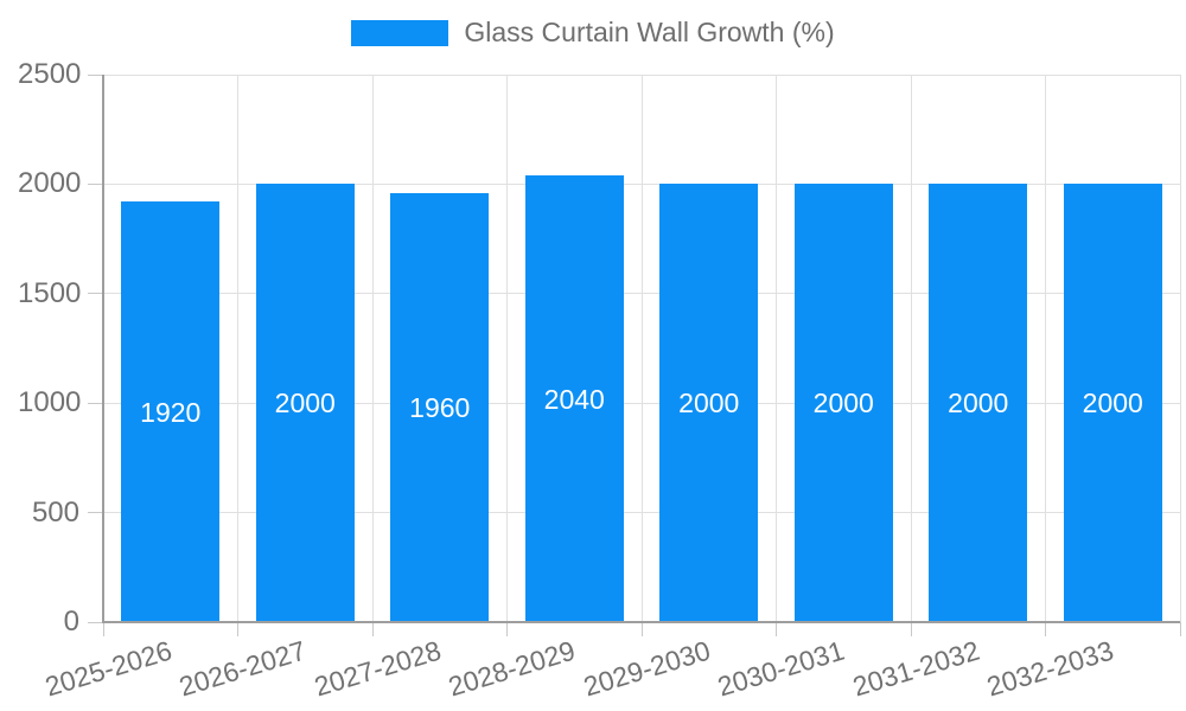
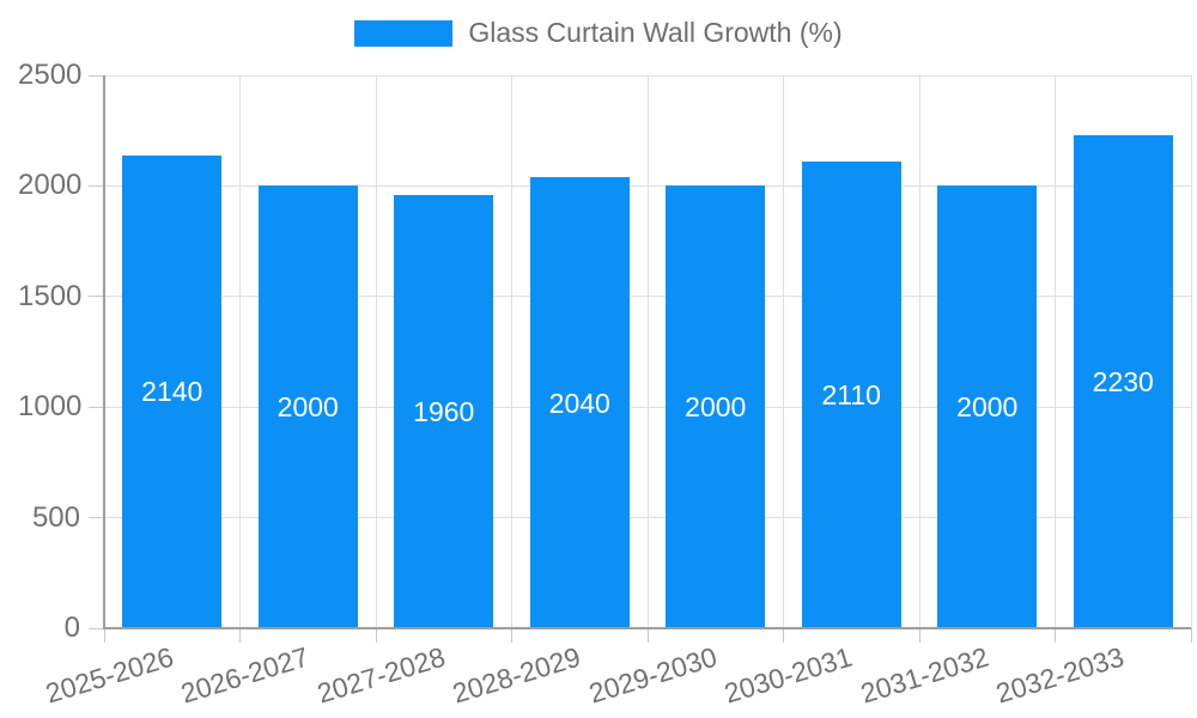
2025-2026: 1920 -> 2140
2030-2031: 2000 -> 2110
2032-2033: 2000 -> 2230
